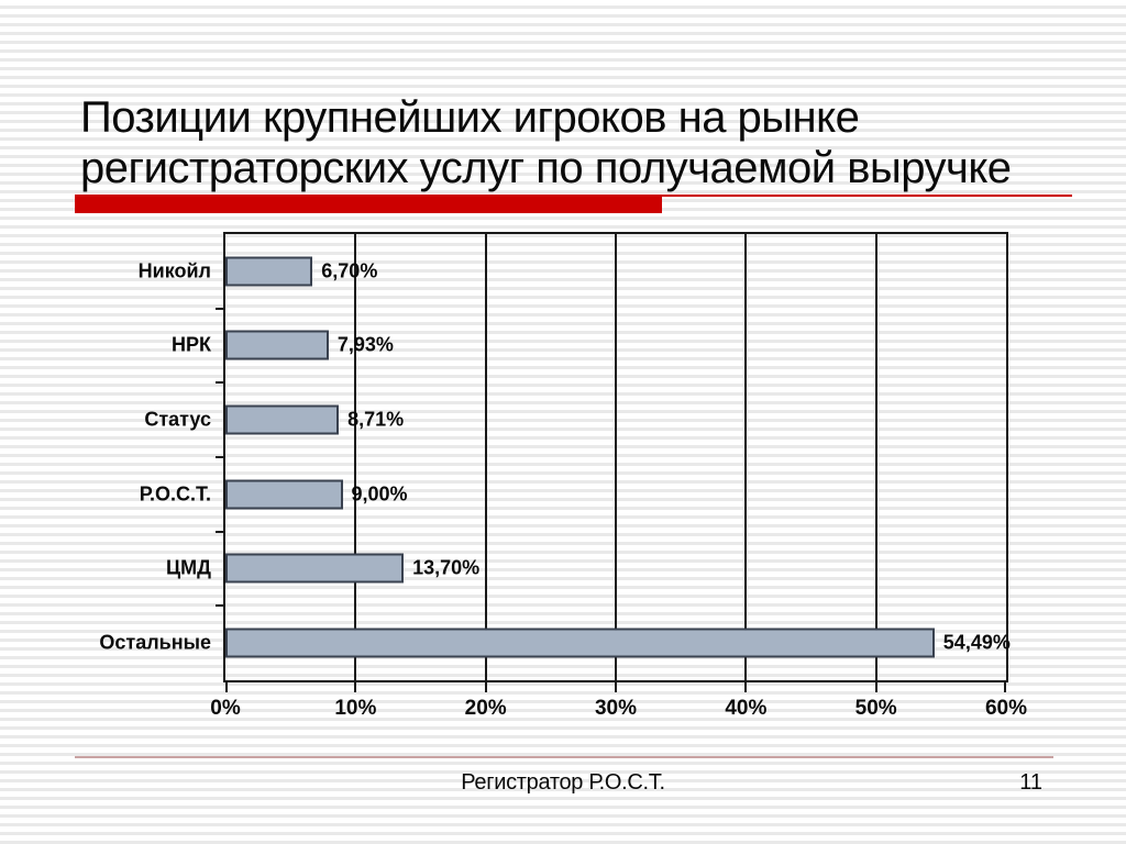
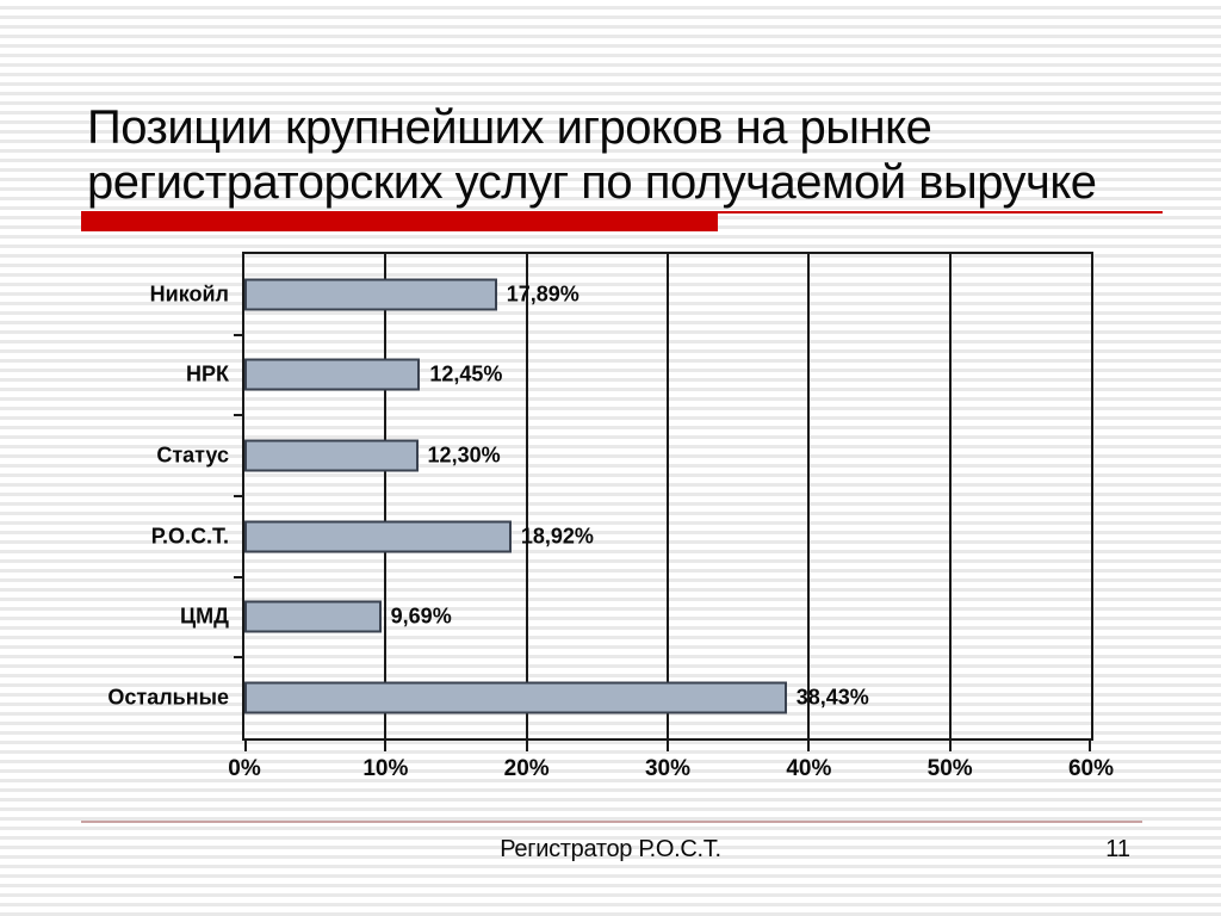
Никойл: 6,70% -> 17,89%
НРК: 7,93% -> 12,45%
Статус: 8,71% -> 12,30%
Р.О.С.Т.: 9,00% -> 18,92%
ЦМД: 13,70% -> 9,69%
Остальные: 54,49% -> 38,43%
